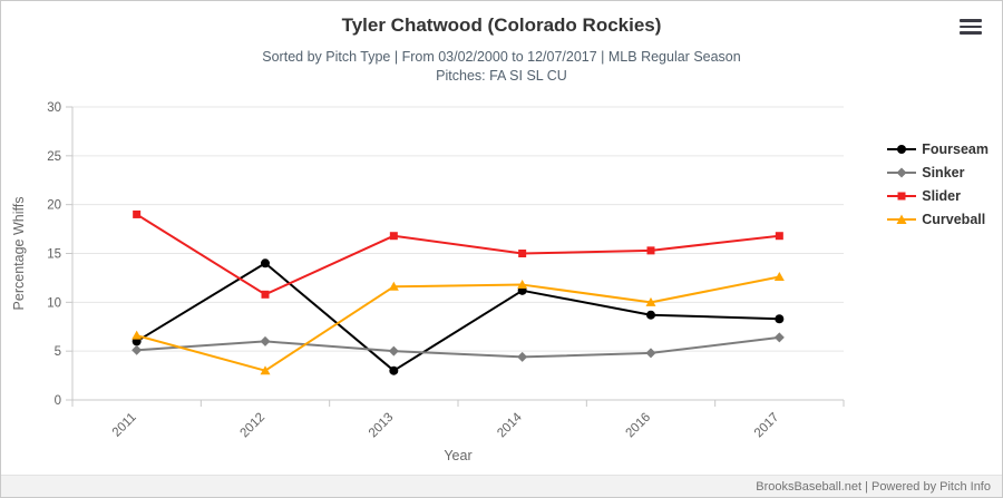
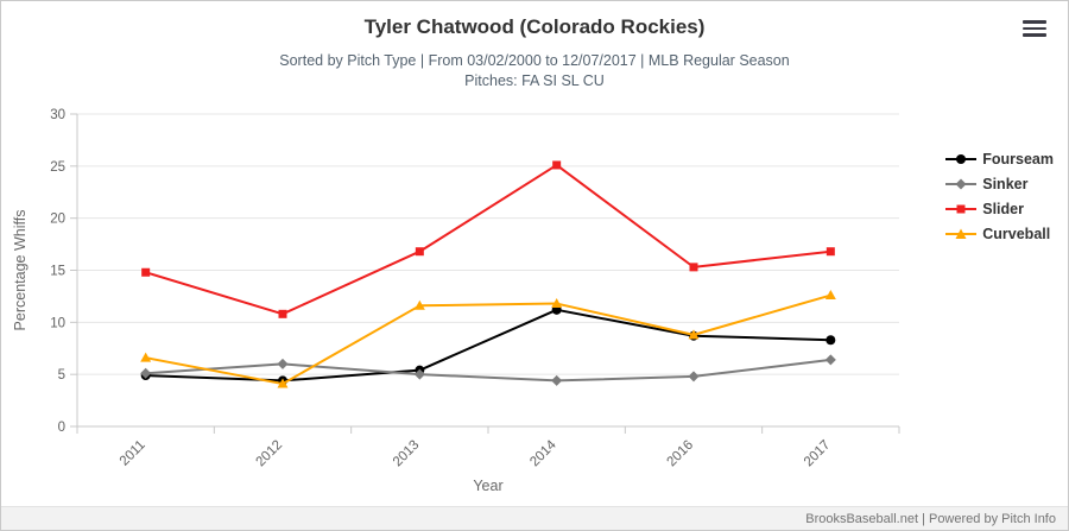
Fourseam/2011: 6 -> 5
Slider/2011: 19 -> 15
Fourseam/2012: 14 -> 4
Curveball/2012: 3 -> 4
Fourseam/2013: 3 -> 5
Slider/2014: 15 -> 25
Curveball/2016: 10 -> 9
